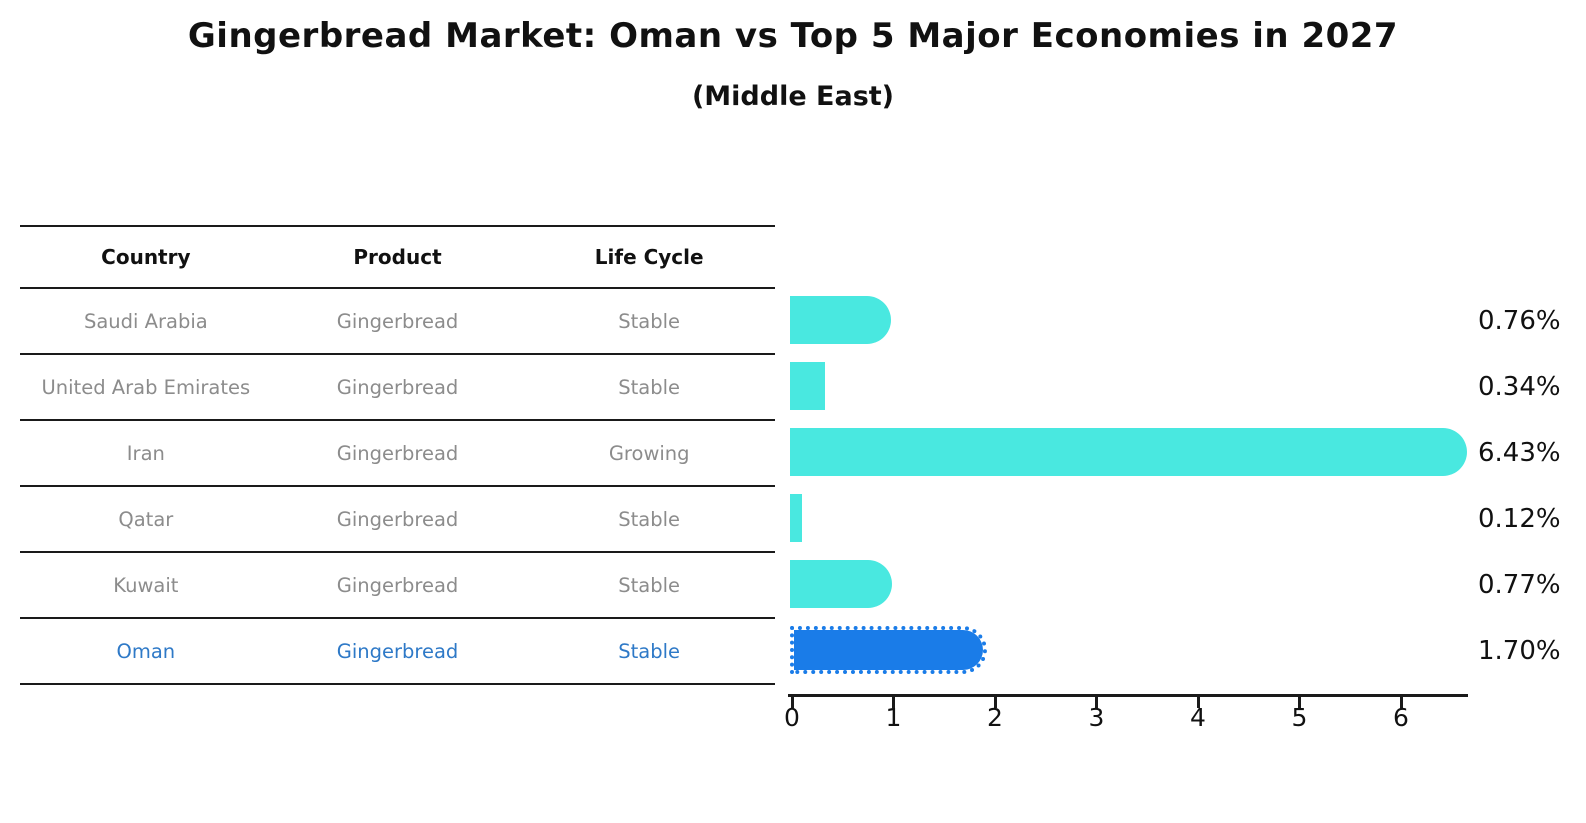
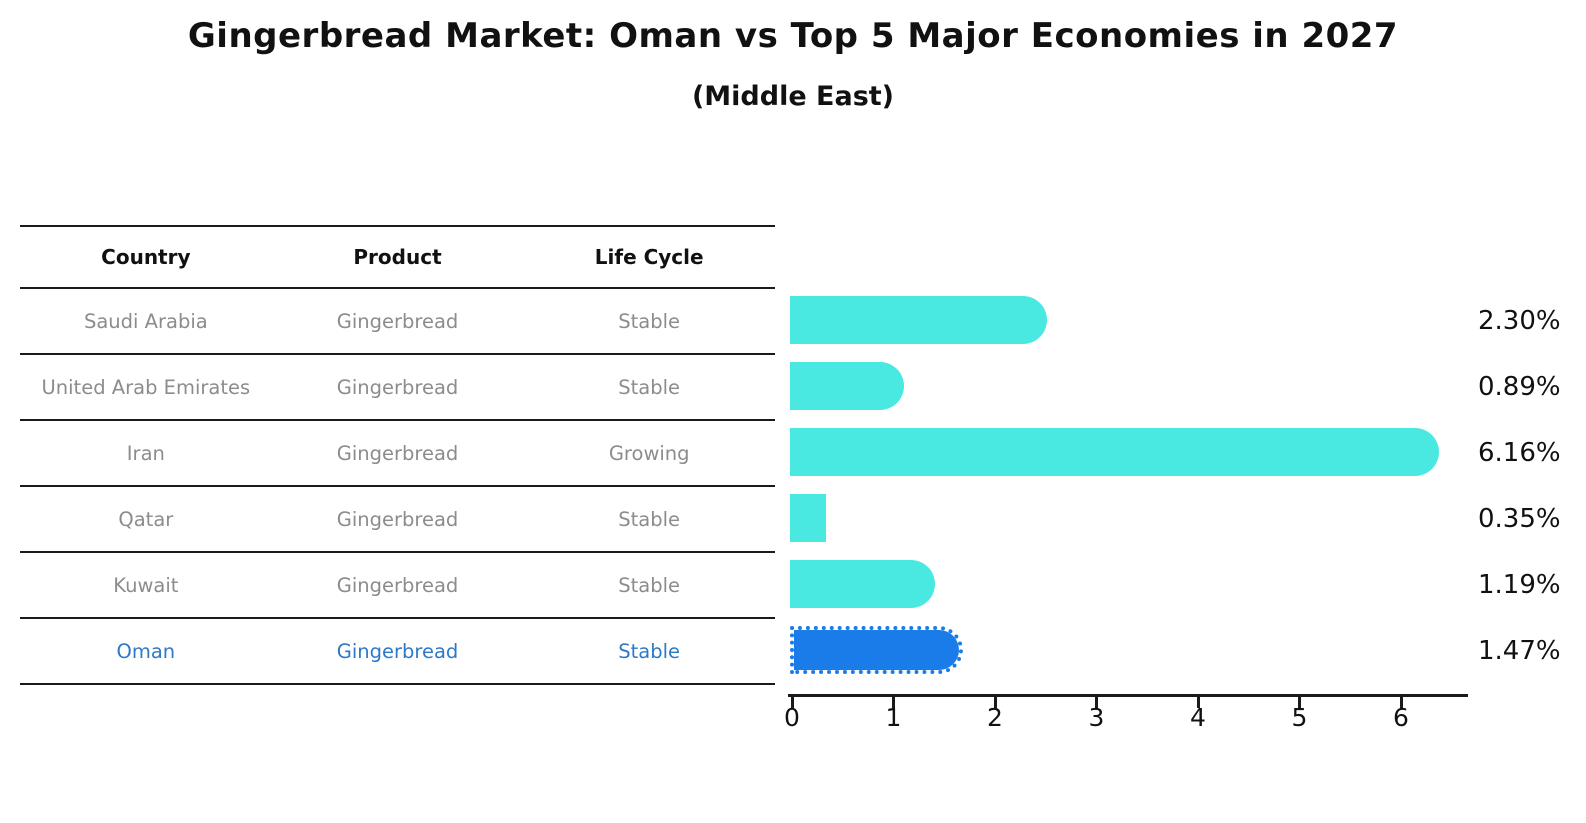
Saudi Arabia: 0.76% -> 2.30%
United Arab Emirates: 0.34% -> 0.89%
Iran: 6.43% -> 6.16%
Qatar: 0.12% -> 0.35%
Kuwait: 0.77% -> 1.19%
Oman: 1.70% -> 1.47%
